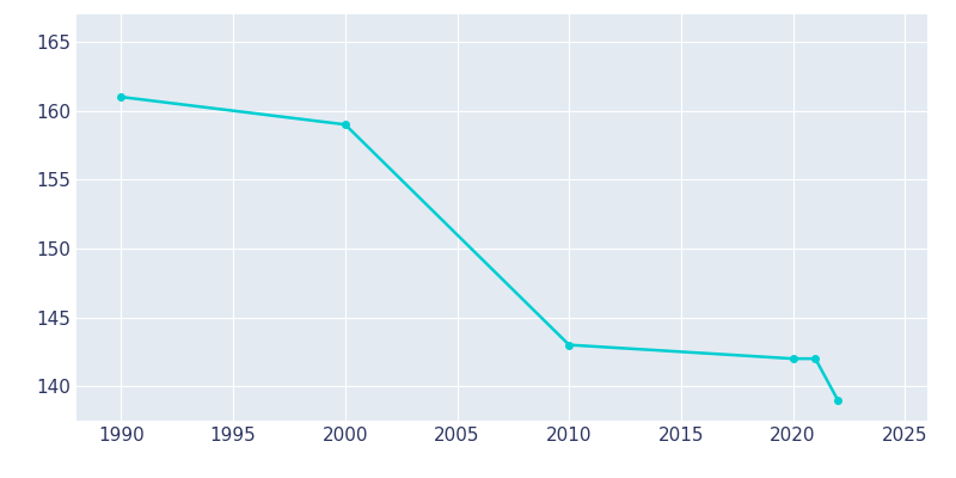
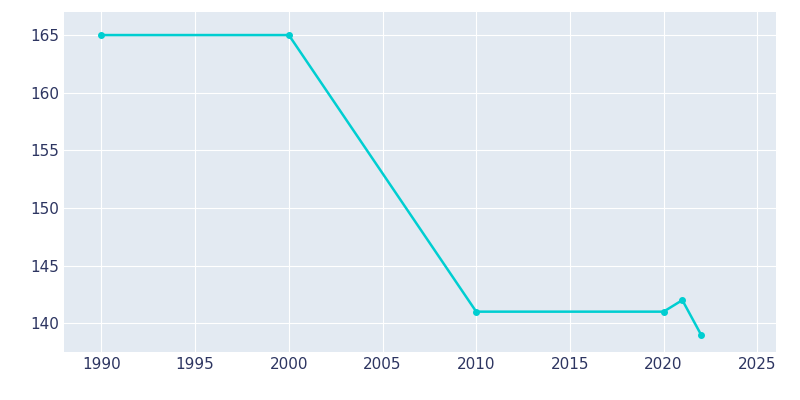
1990: 161 -> 165
2000: 159 -> 165
2010: 143 -> 141
2020: 142 -> 141
